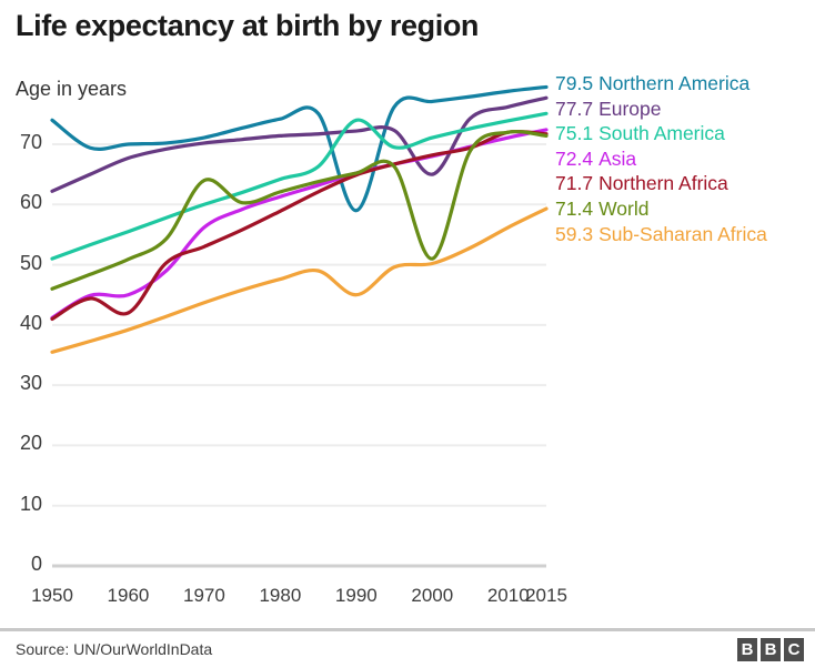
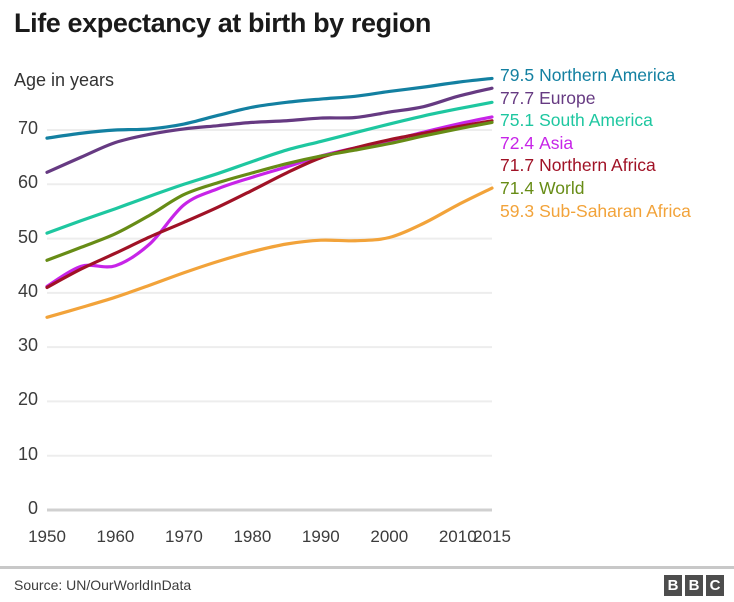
Northern America/1950: 74 -> 68
Northern Africa/1960: 42 -> 47
World/1970: 64 -> 58
Northern America/1990: 59 -> 76
South America/1990: 74 -> 68
Sub-Saharan Africa/1990: 45 -> 50
Europe/2000: 65 -> 73
World/2000: 51 -> 68
Northern Africa/2010: 72 -> 71
World/2010: 72 -> 70
